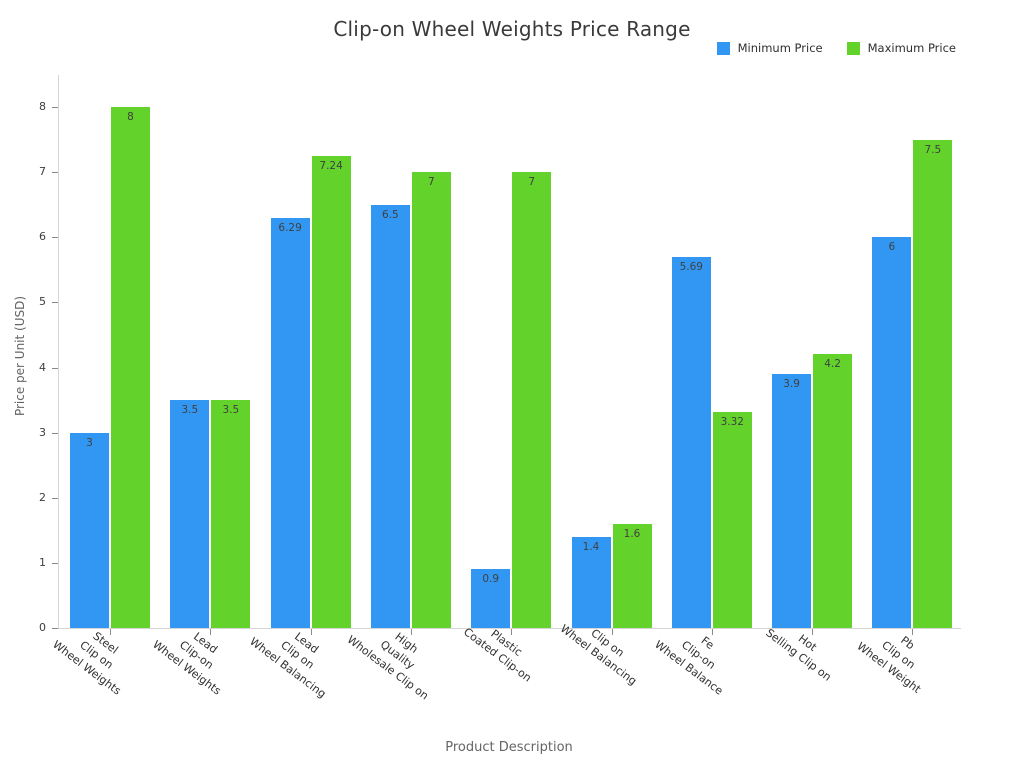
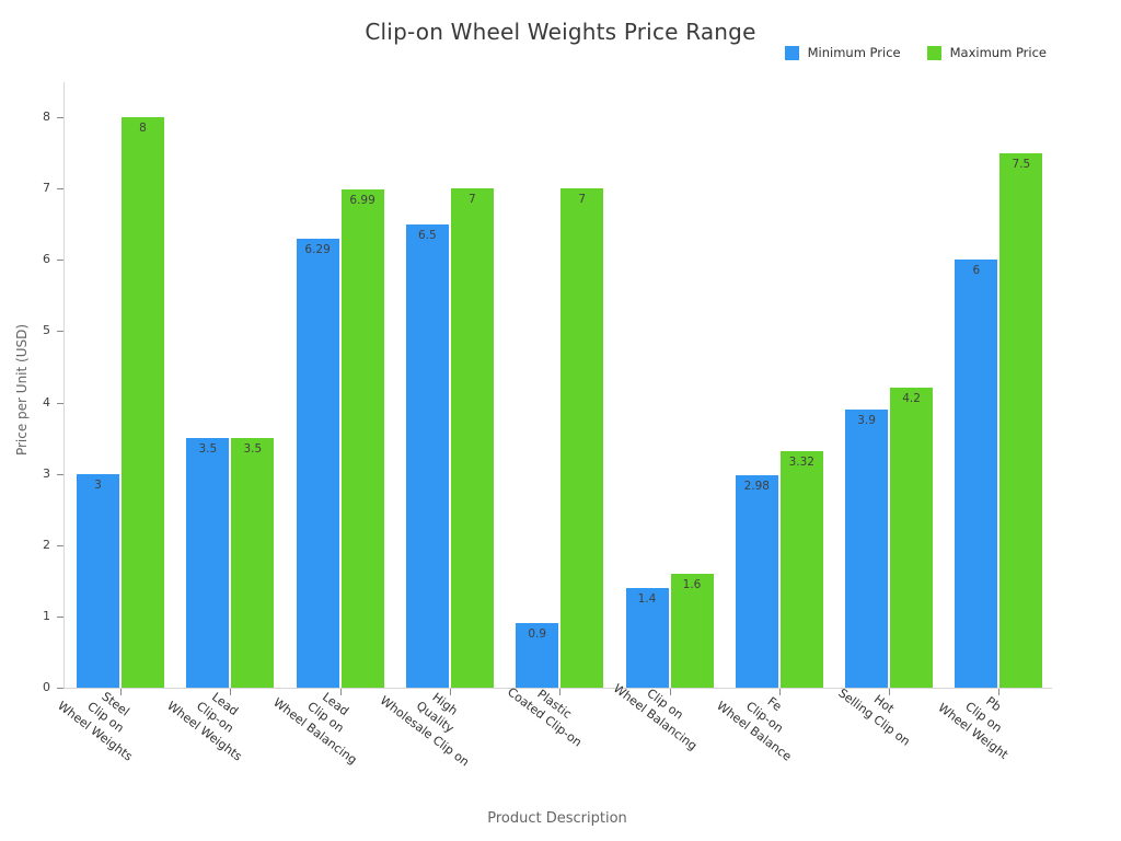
Maximum Price/Lead Clip on Wheel Balancing: 7.24 -> 6.99
Minimum Price/Fe Clip-on Wheel Balance: 5.69 -> 2.98
